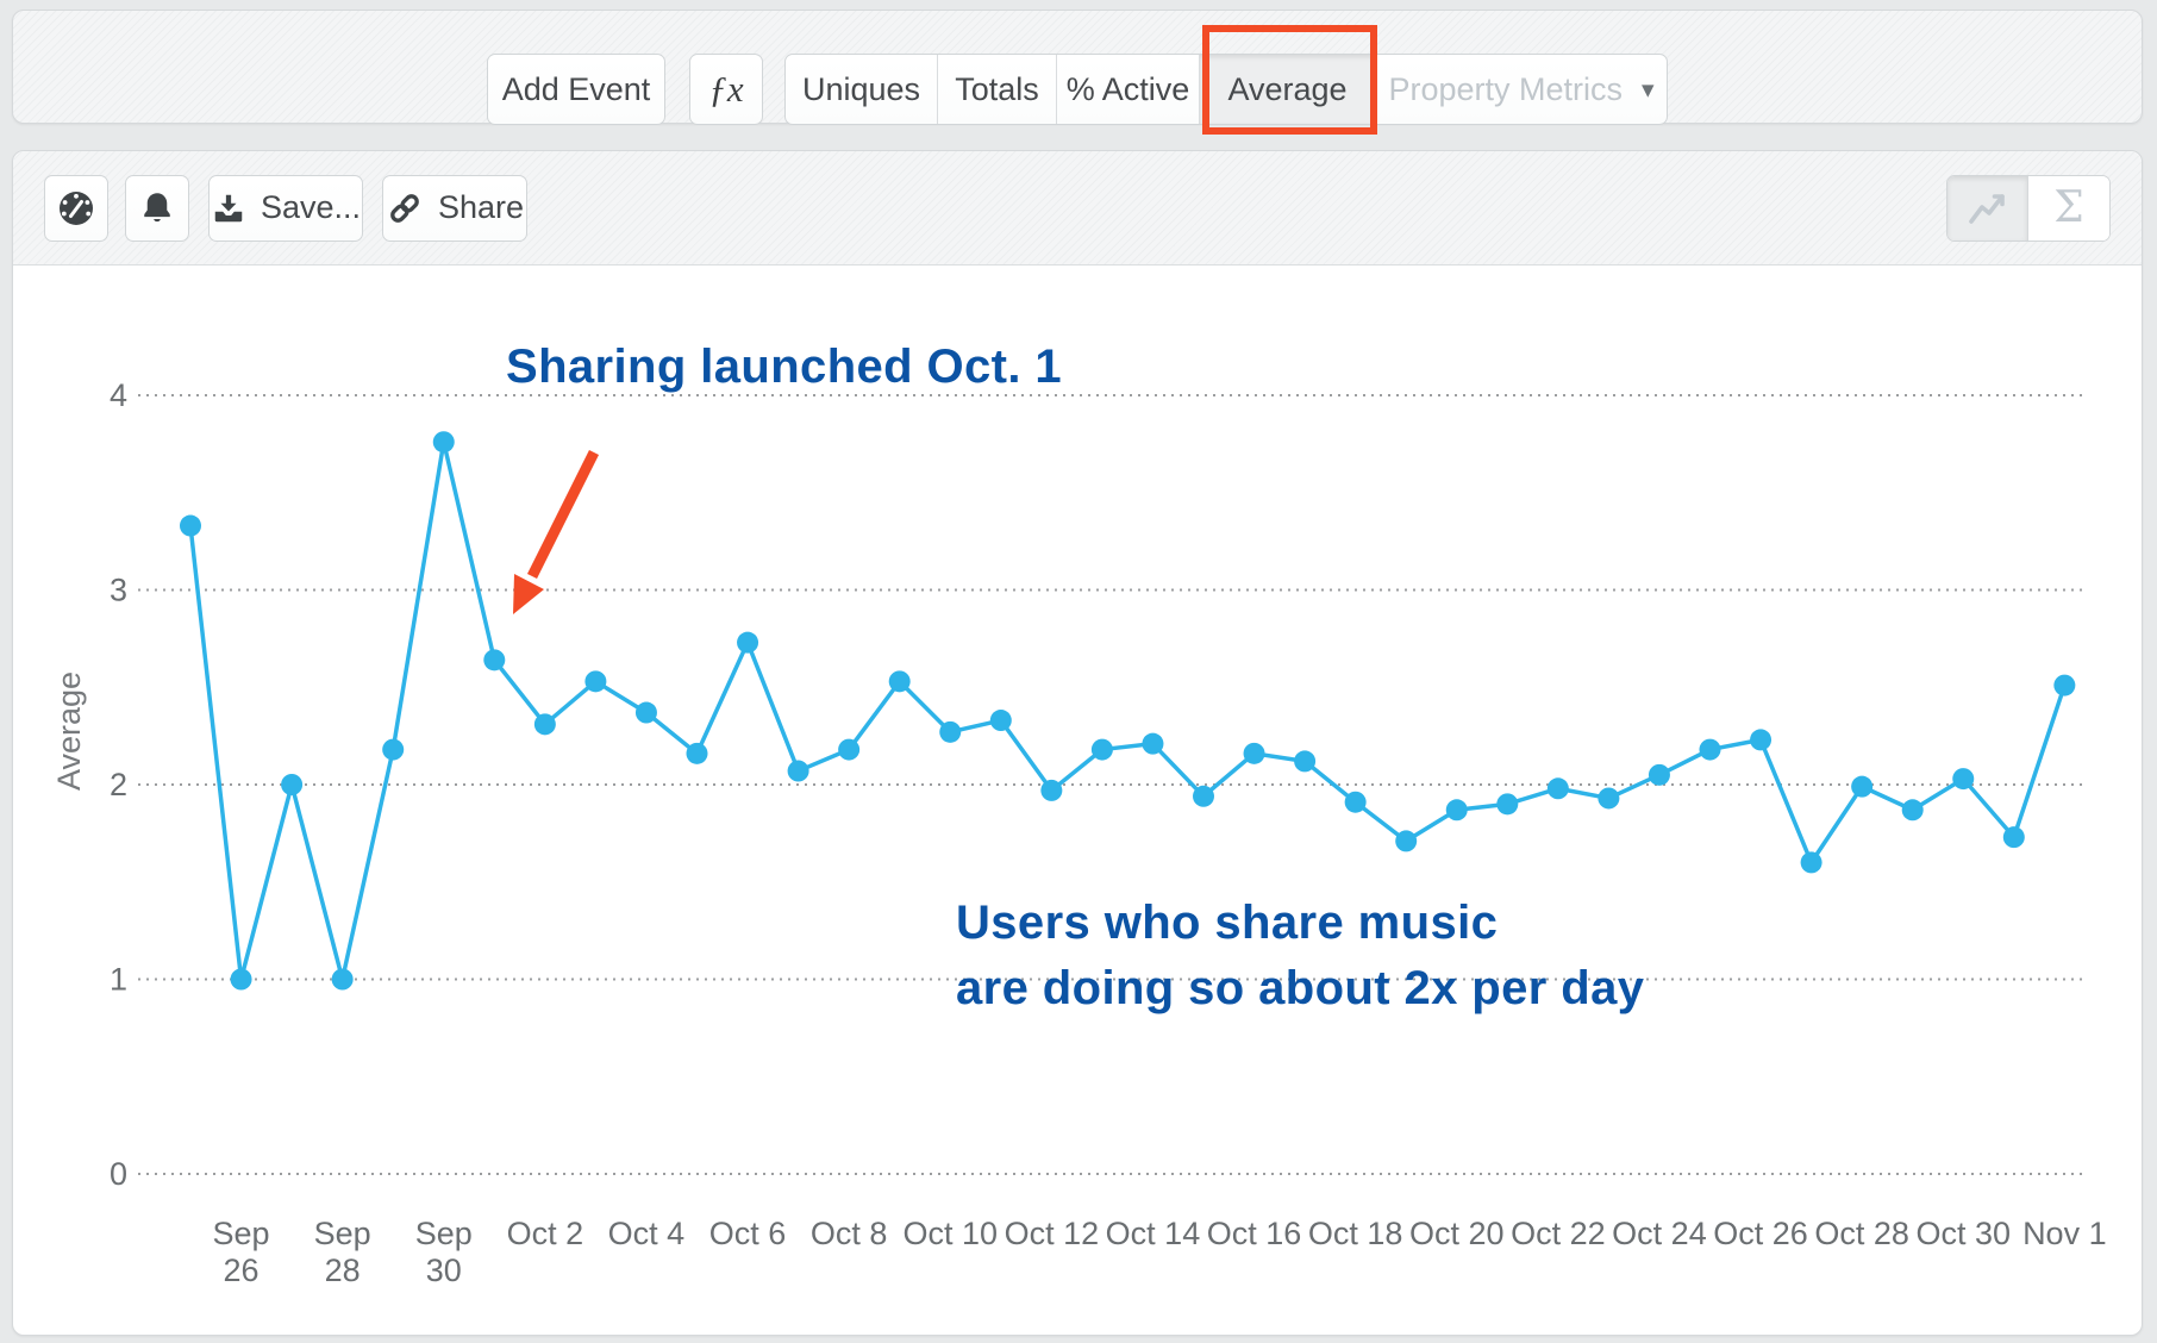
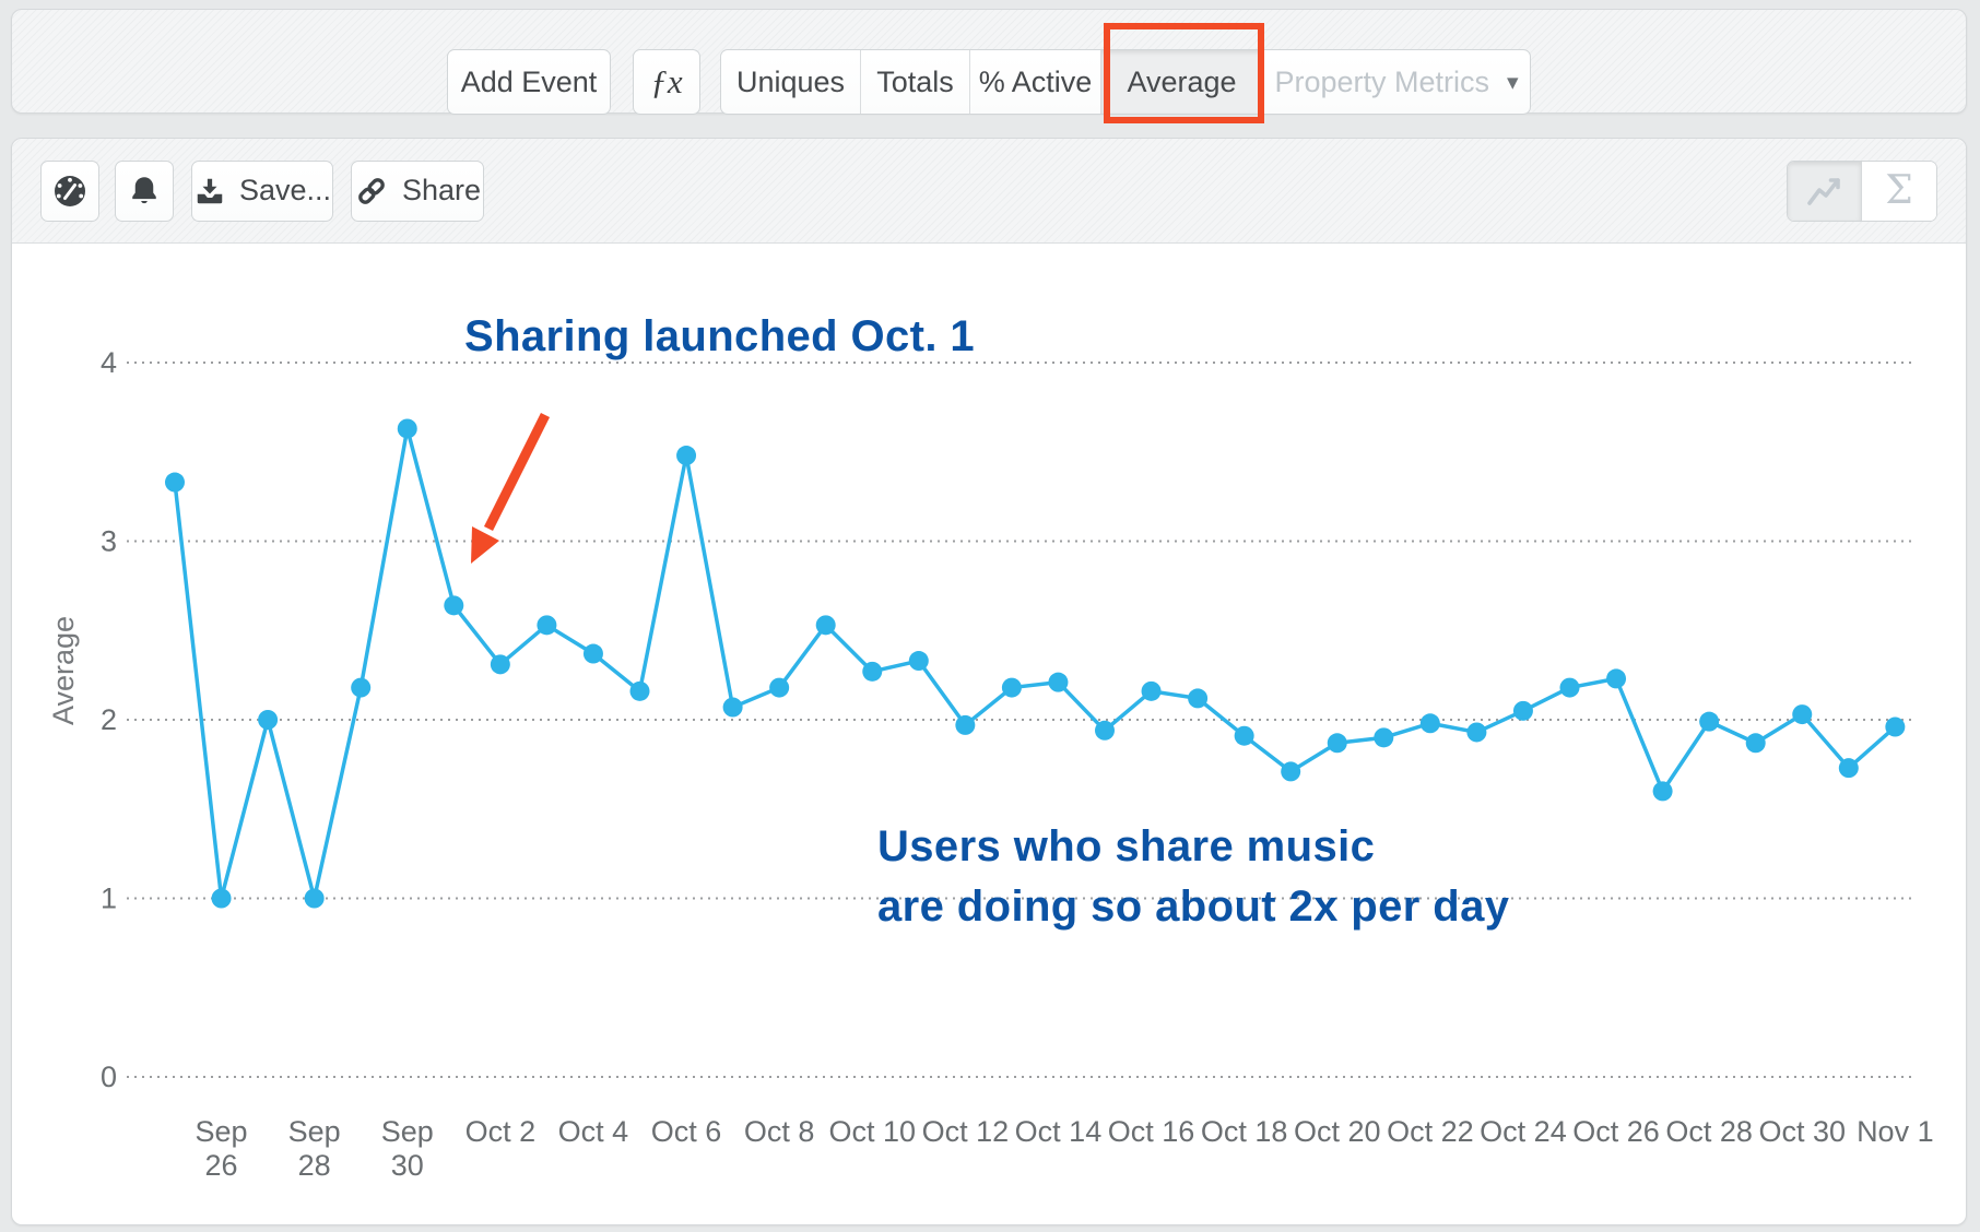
Sep 30: 3.76 -> 3.63
Oct 6: 2.73 -> 3.48
Nov 1: 2.51 -> 1.96
